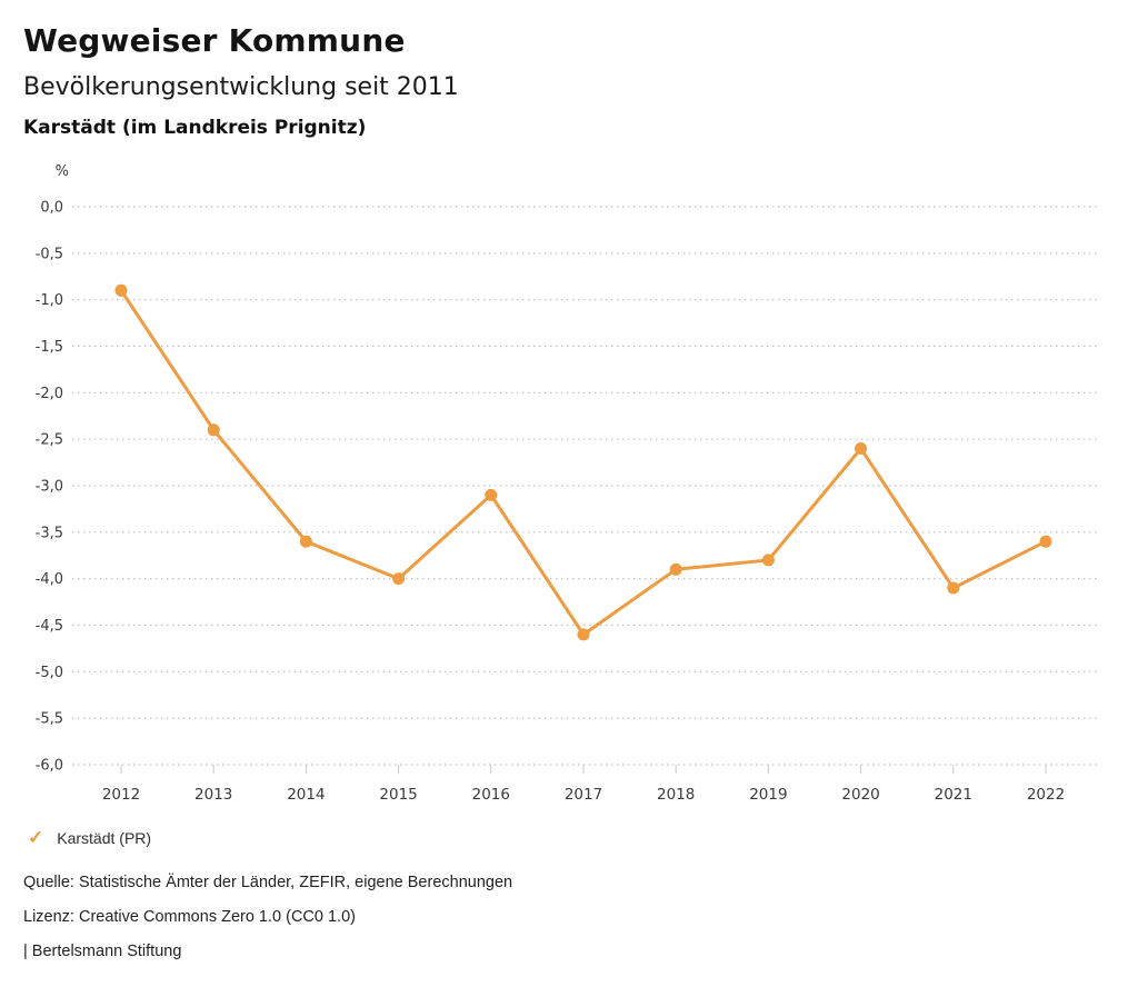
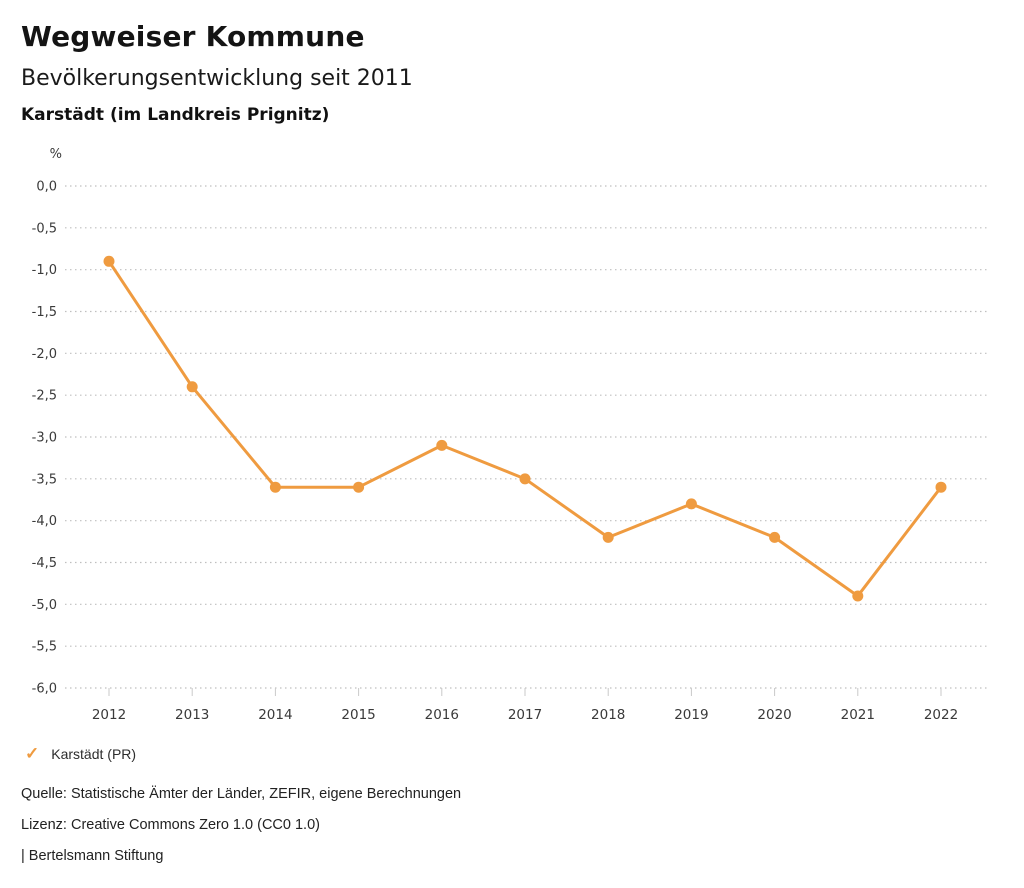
2015: -4,0 -> -3,6
2017: -4,6 -> -3,5
2018: -3,9 -> -4,2
2020: -2,6 -> -4,2
2021: -4,1 -> -4,9
